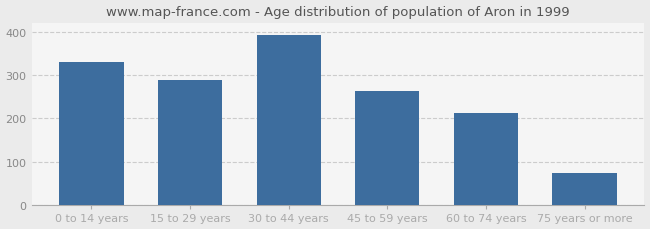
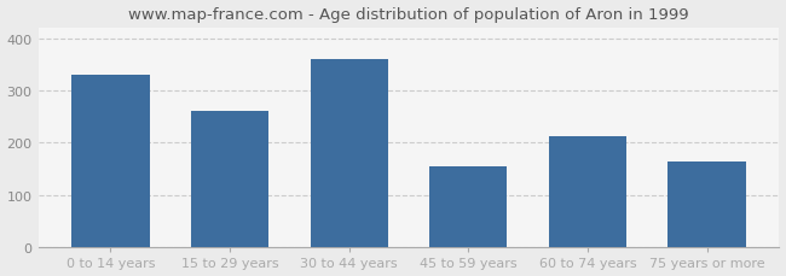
15 to 29 years: 288 -> 260
30 to 44 years: 392 -> 360
45 to 59 years: 263 -> 155
75 years or more: 75 -> 165
